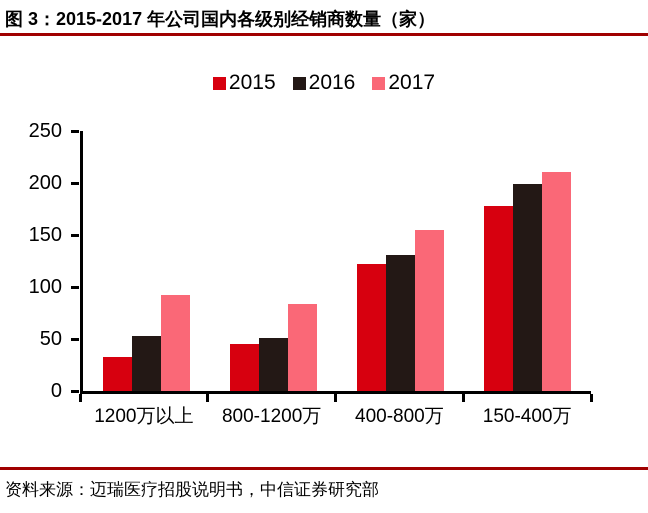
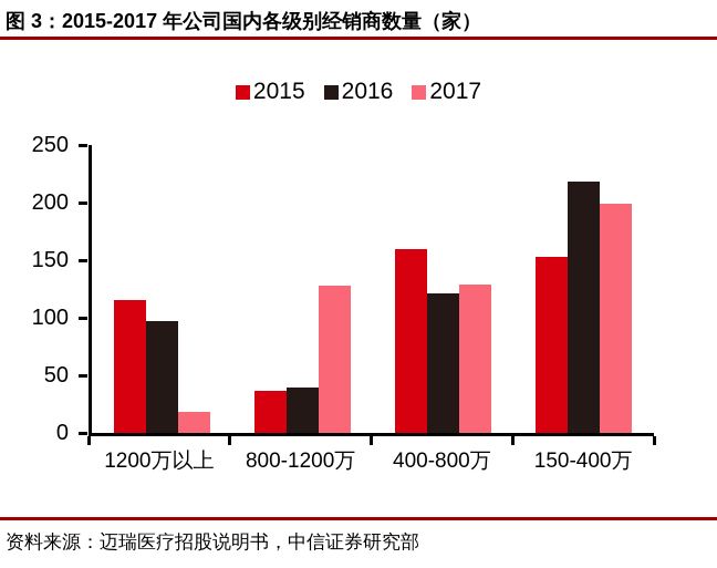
2015/1200万以上: 33 -> 115
2016/1200万以上: 53 -> 97
2017/1200万以上: 92 -> 18
2015/800-1200万: 45 -> 37
2016/800-1200万: 51 -> 39
2017/800-1200万: 84 -> 128
2015/400-800万: 122 -> 160
2016/400-800万: 131 -> 121
2017/400-800万: 155 -> 129
2015/150-400万: 178 -> 153
2016/150-400万: 199 -> 218
2017/150-400万: 211 -> 199
